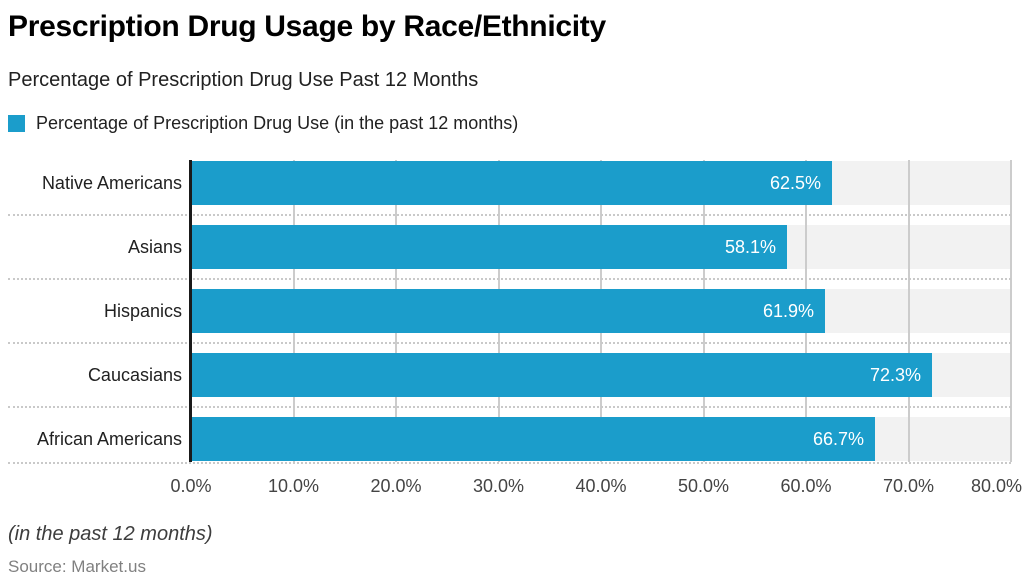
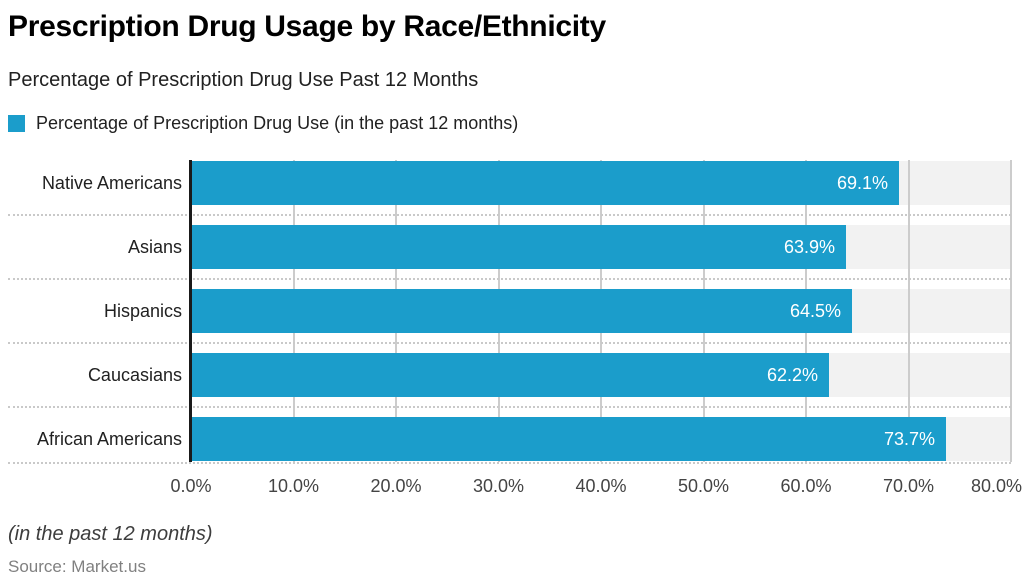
Native Americans: 62.5% -> 69.1%
Asians: 58.1% -> 63.9%
Hispanics: 61.9% -> 64.5%
Caucasians: 72.3% -> 62.2%
African Americans: 66.7% -> 73.7%
